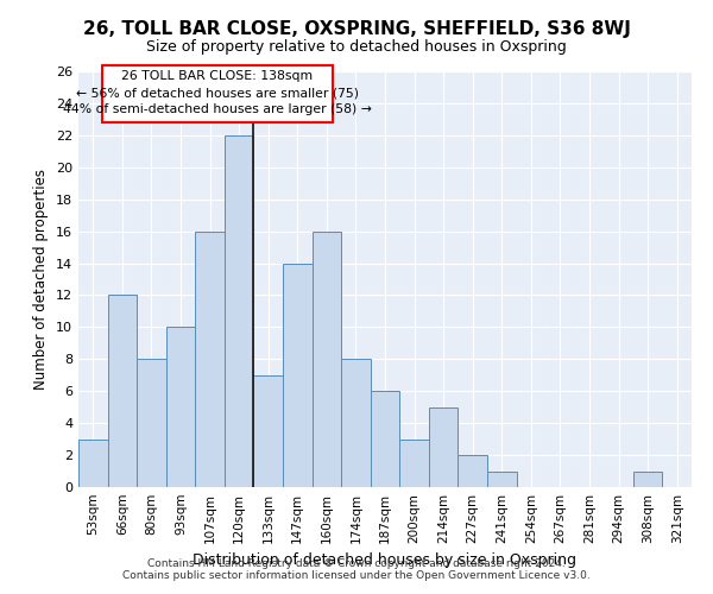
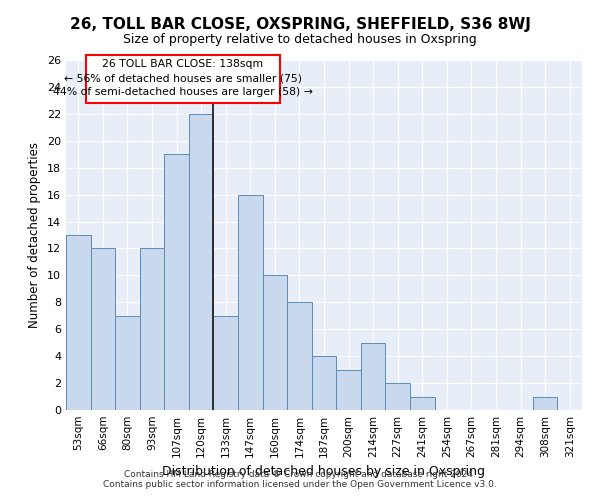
53sqm: 3 -> 13
80sqm: 8 -> 7
93sqm: 10 -> 12
107sqm: 16 -> 19
147sqm: 14 -> 16
160sqm: 16 -> 10
187sqm: 6 -> 4
